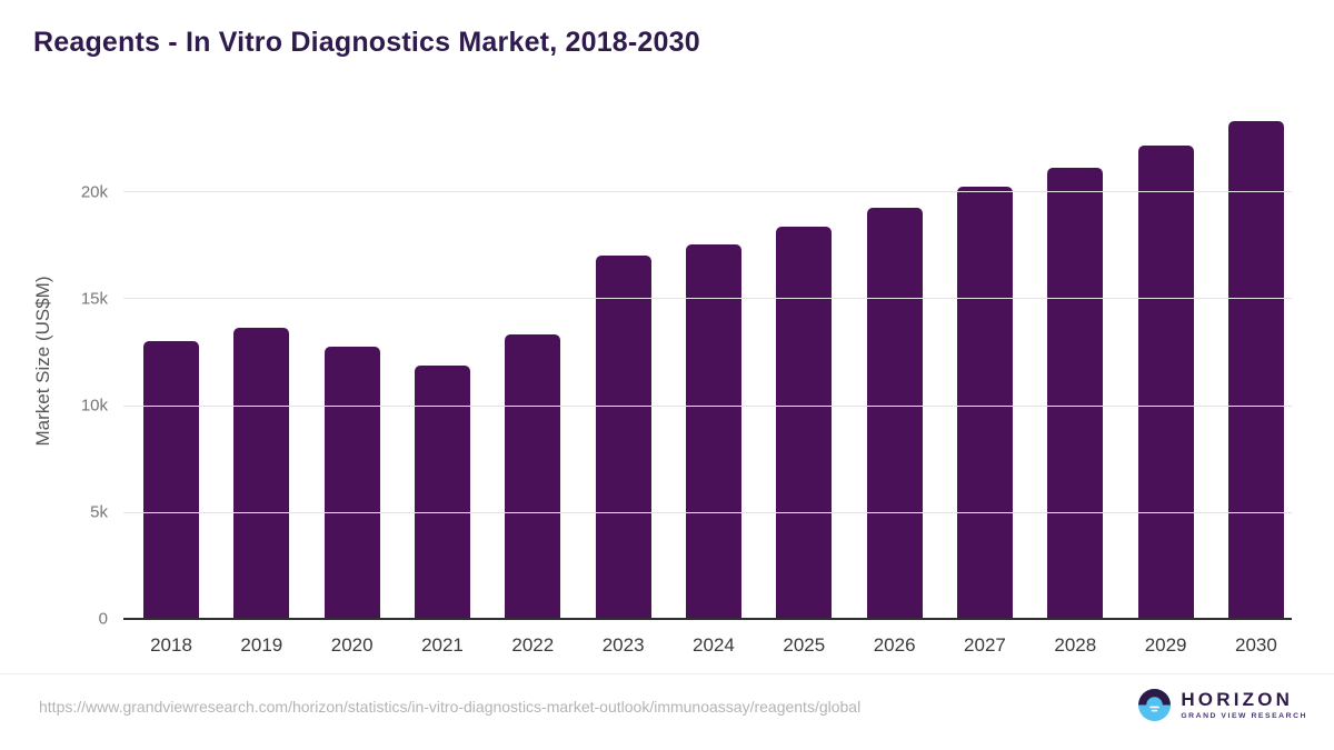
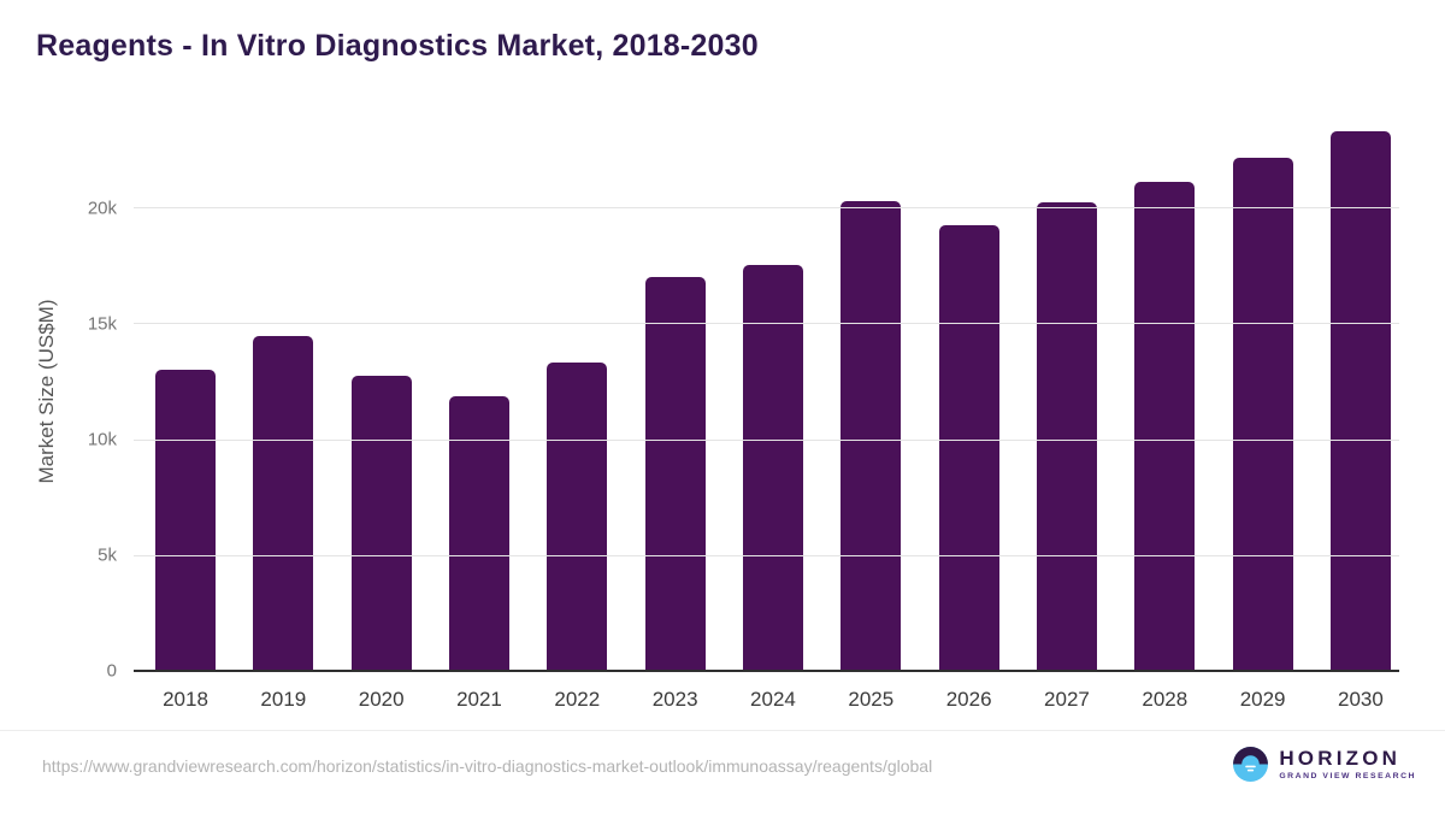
2019: 13.6k -> 14.5k
2025: 18.4k -> 20.3k
